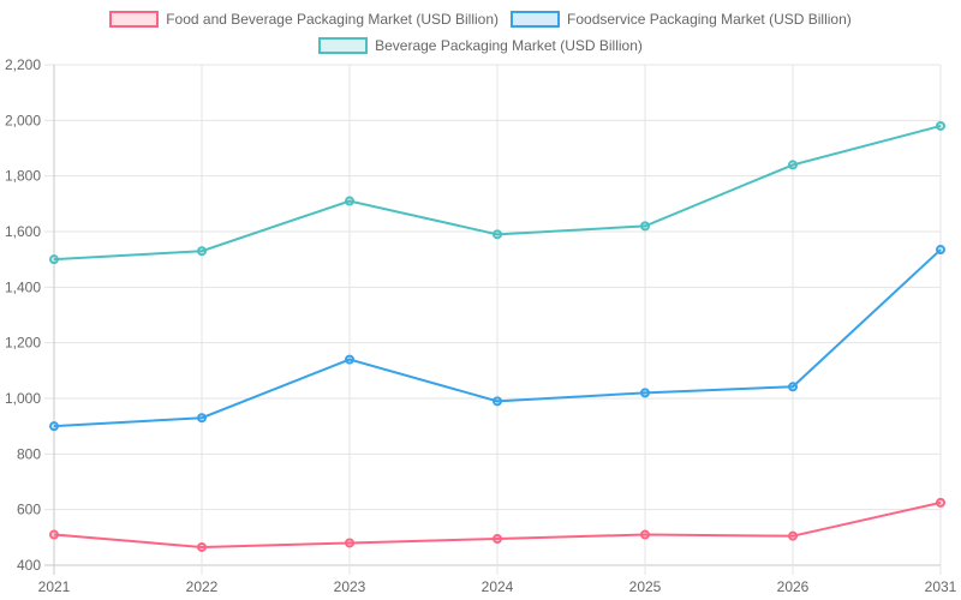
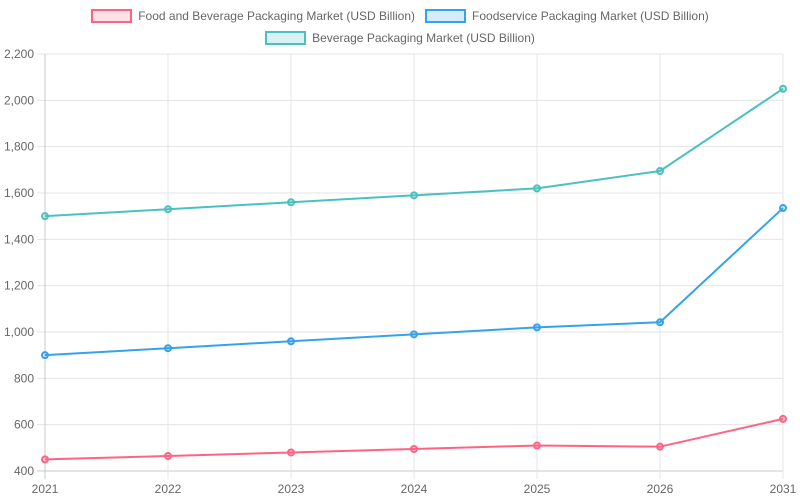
Food and Beverage Packaging Market (USD Billion)/2021: 510 -> 450
Foodservice Packaging Market (USD Billion)/2023: 1140 -> 960
Beverage Packaging Market (USD Billion)/2023: 1710 -> 1560
Beverage Packaging Market (USD Billion)/2026: 1840 -> 1700
Beverage Packaging Market (USD Billion)/2031: 1980 -> 2050
